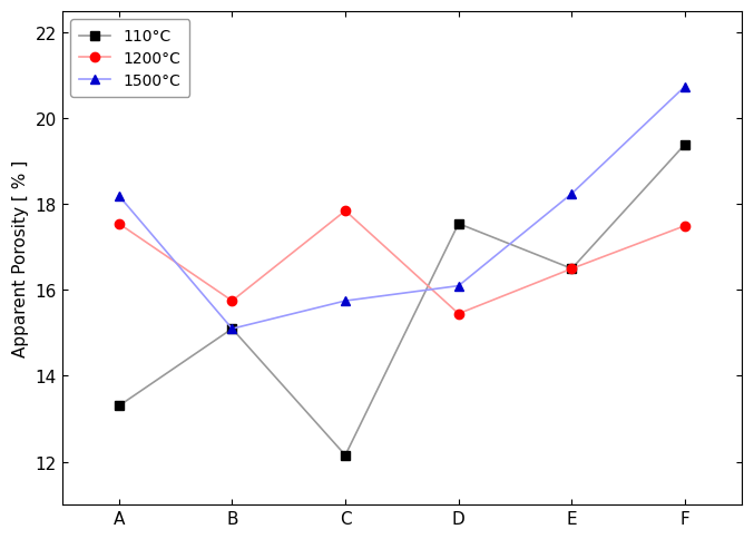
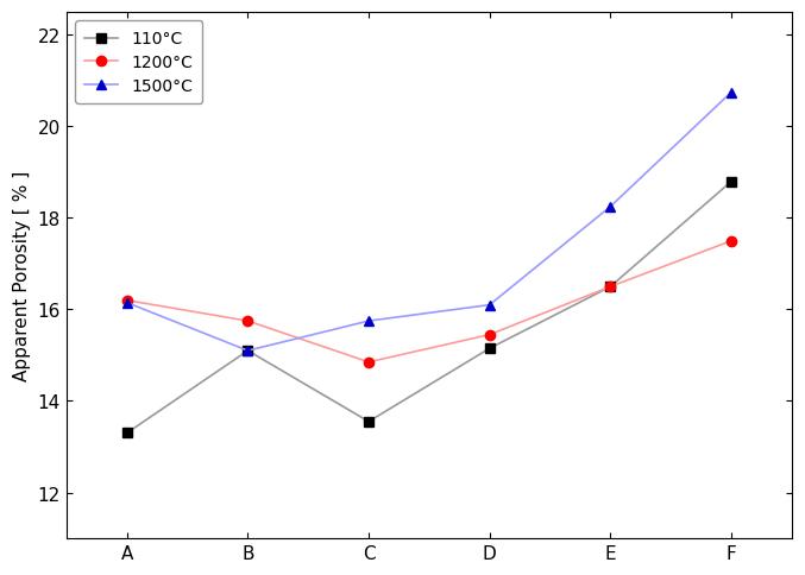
1200°C/A: 17.55 -> 16.20
1500°C/A: 18.20 -> 16.15
110°C/C: 12.15 -> 13.55
1200°C/C: 17.85 -> 14.85
110°C/D: 17.55 -> 15.15
110°C/F: 19.40 -> 18.80
